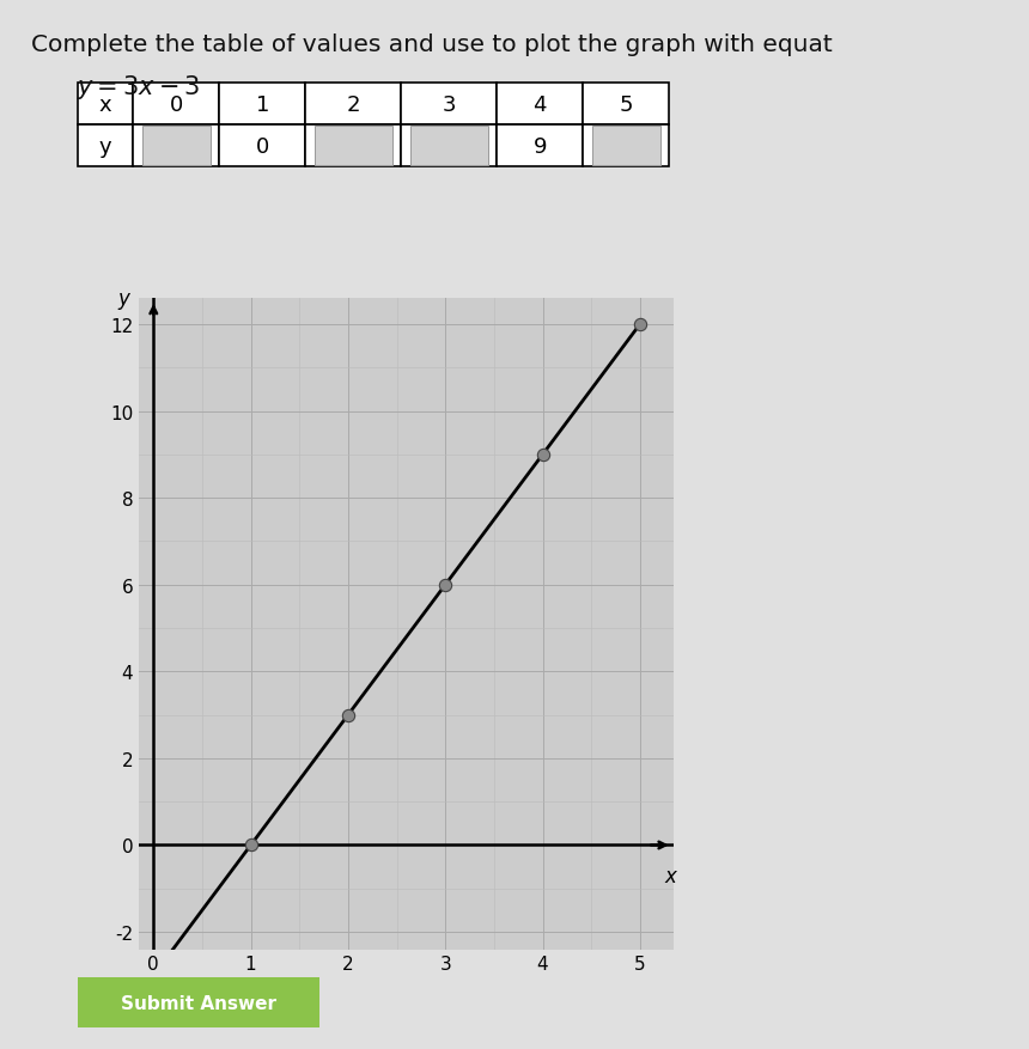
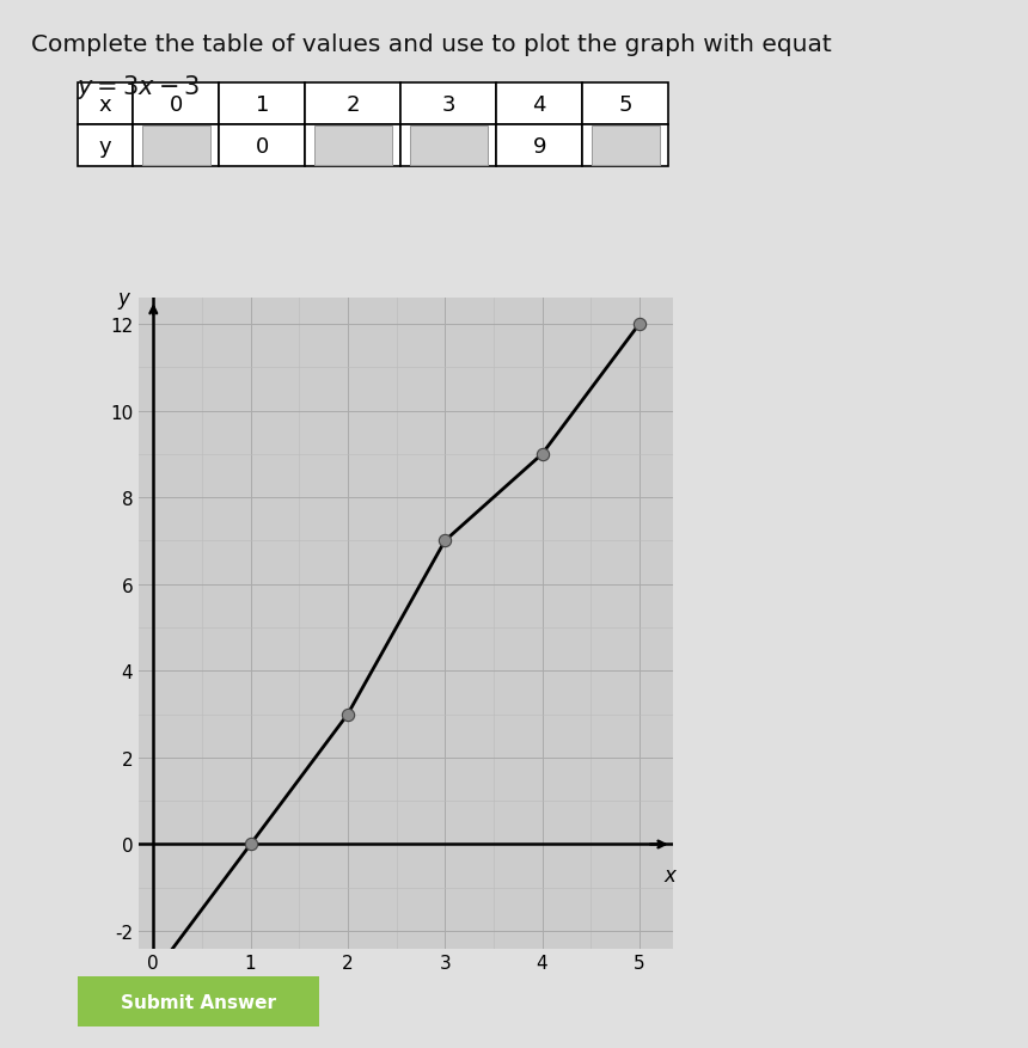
3: 6 -> 7
